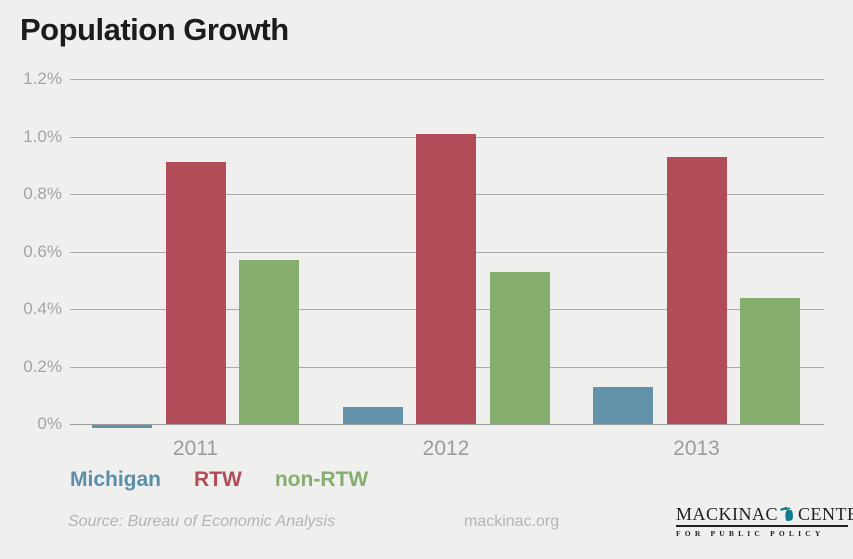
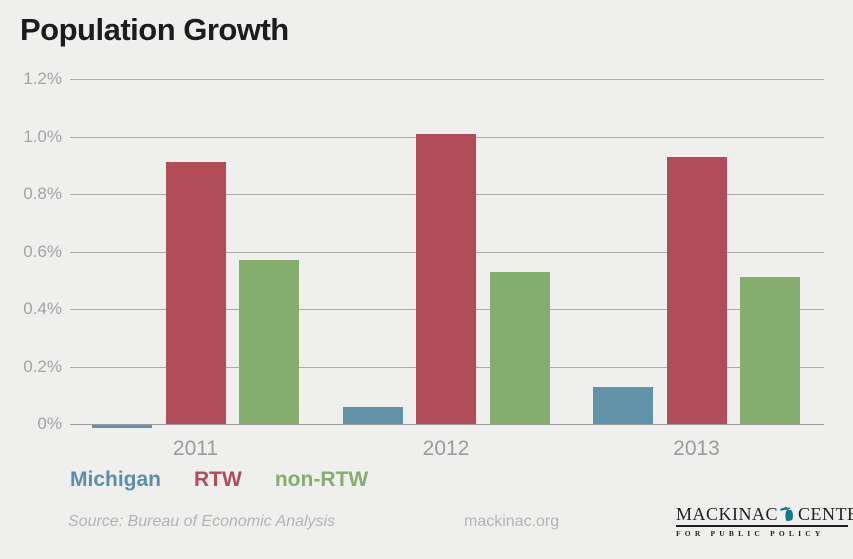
non-RTW/2013: 0.44% -> 0.51%
